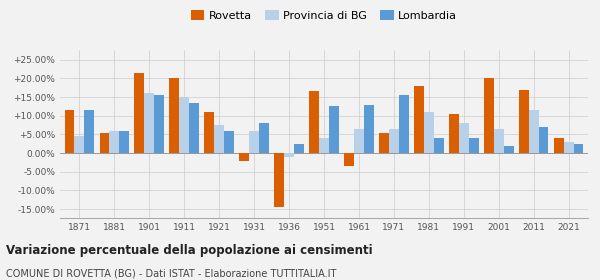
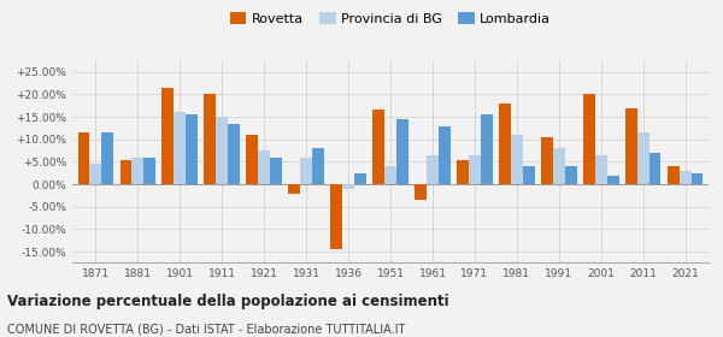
Lombardia/1951: 12.5% -> 14.5%
